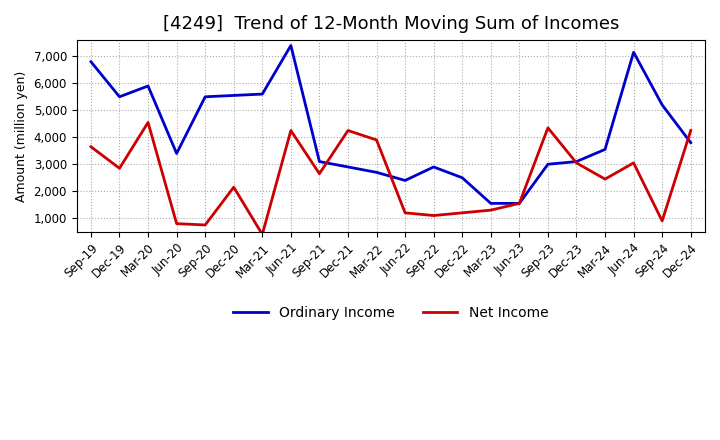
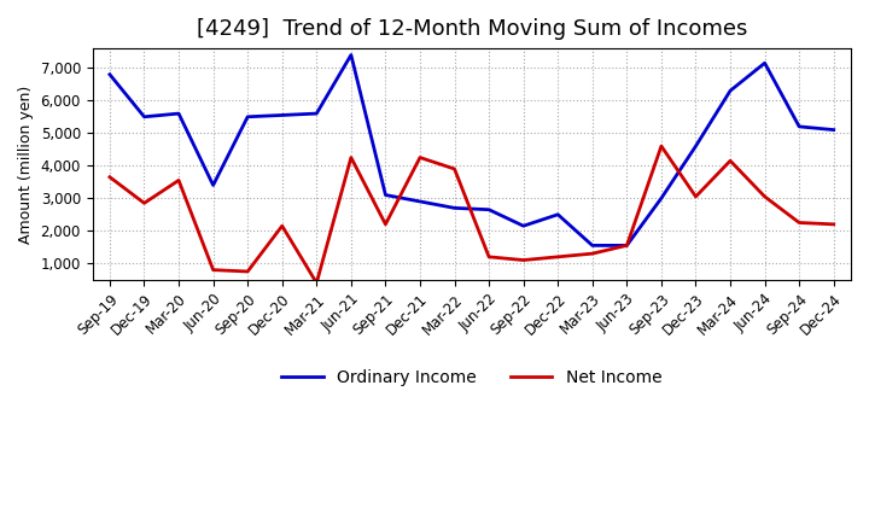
Ordinary Income/Mar-20: 5,900 -> 5,600
Net Income/Mar-20: 4,550 -> 3,550
Net Income/Sep-21: 2,650 -> 2,200
Ordinary Income/Jun-22: 2,400 -> 2,650
Ordinary Income/Sep-22: 2,900 -> 2,150
Net Income/Sep-23: 4,350 -> 4,600
Ordinary Income/Dec-23: 3,100 -> 4,600
Ordinary Income/Mar-24: 3,550 -> 6,300
Net Income/Mar-24: 2,450 -> 4,150
Net Income/Sep-24: 900 -> 2,250
Ordinary Income/Dec-24: 3,800 -> 5,100
Net Income/Dec-24: 4,250 -> 2,200
